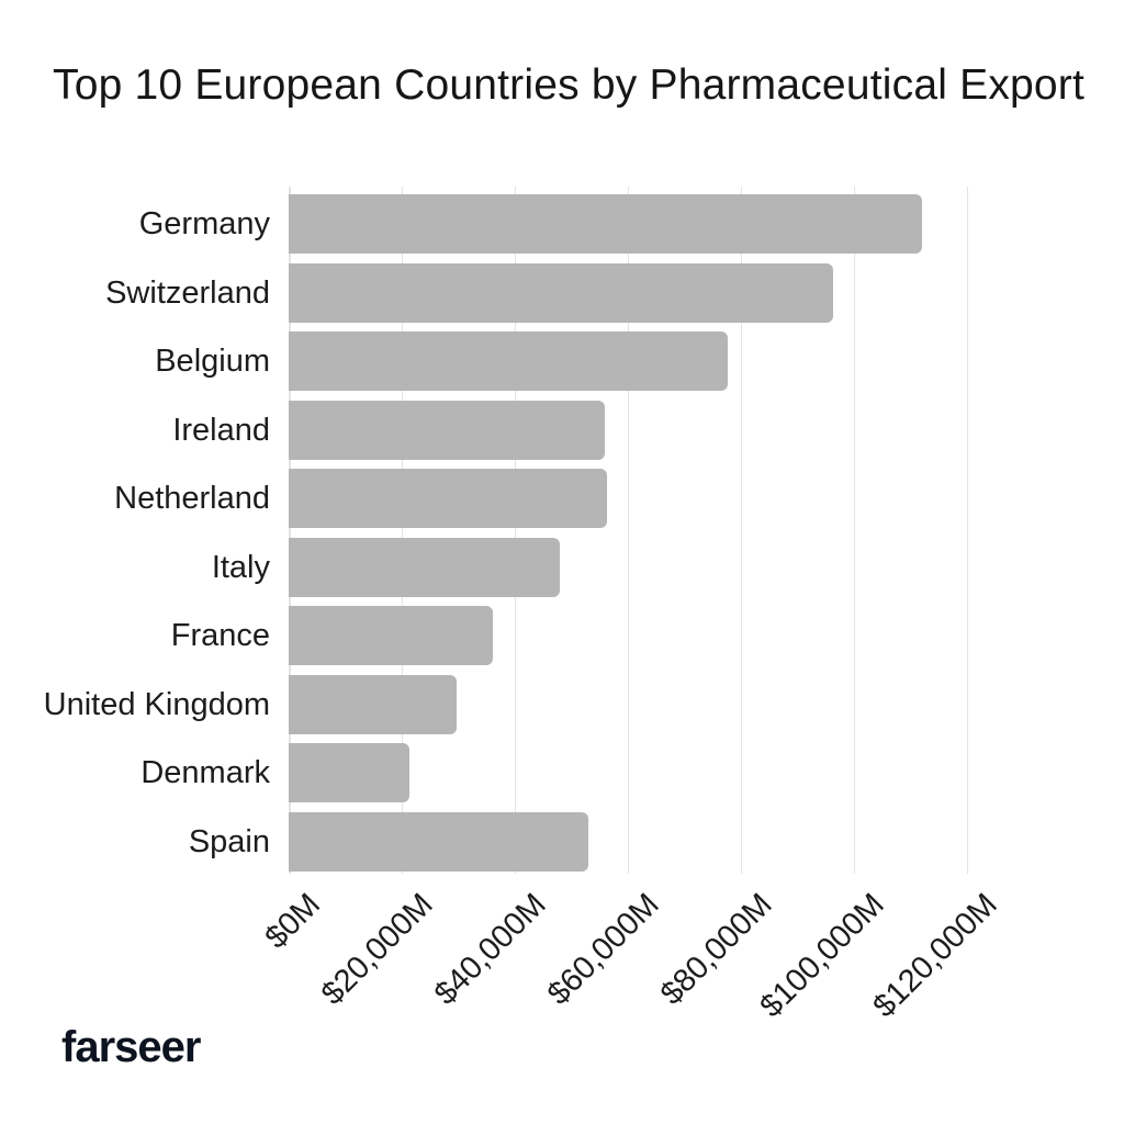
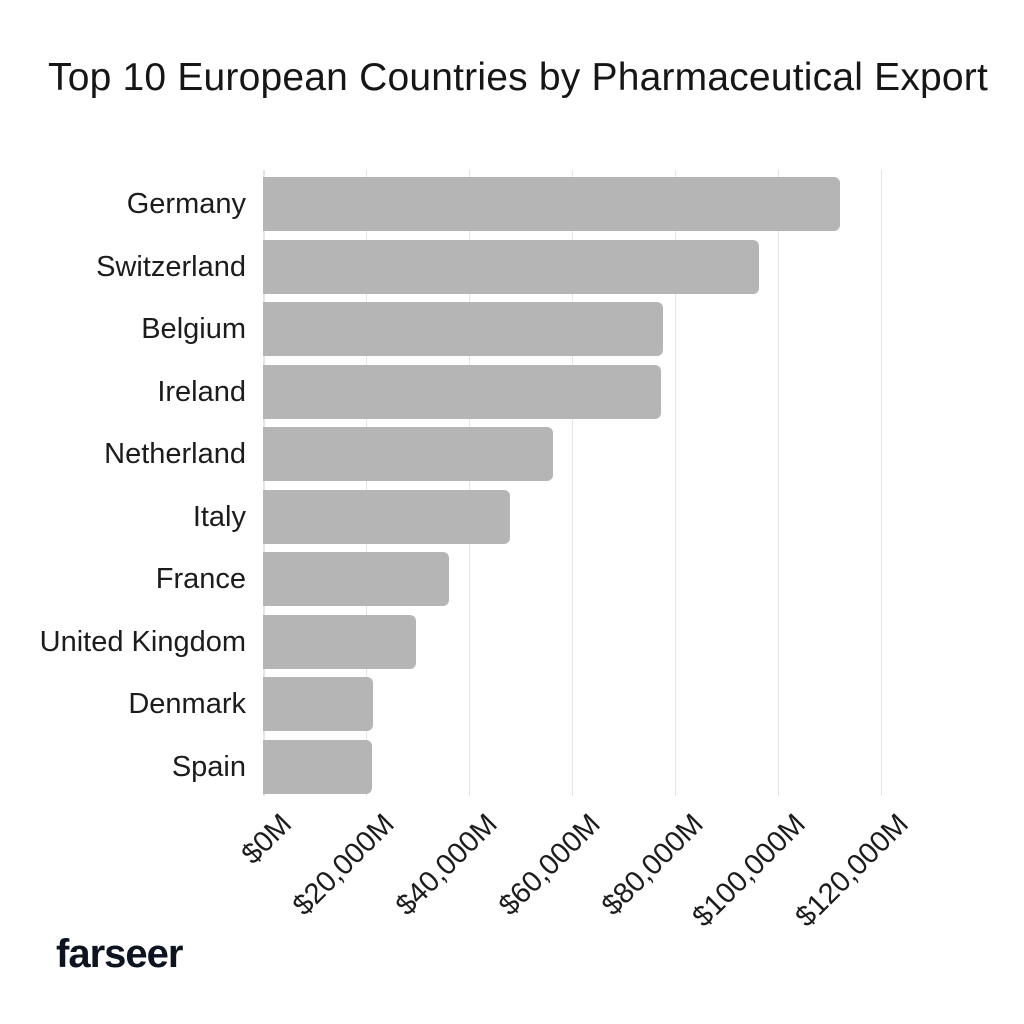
Ireland: $56000M -> $77000M
Spain: $53000M -> $21000M
